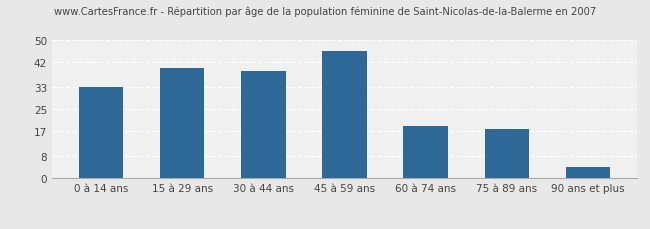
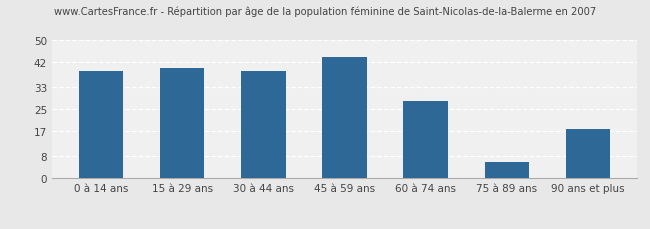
0 à 14 ans: 33 -> 39
45 à 59 ans: 46 -> 44
60 à 74 ans: 19 -> 28
75 à 89 ans: 18 -> 6
90 ans et plus: 4 -> 18
